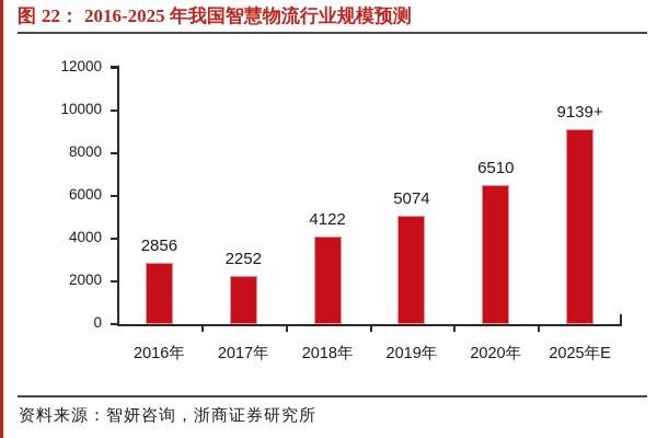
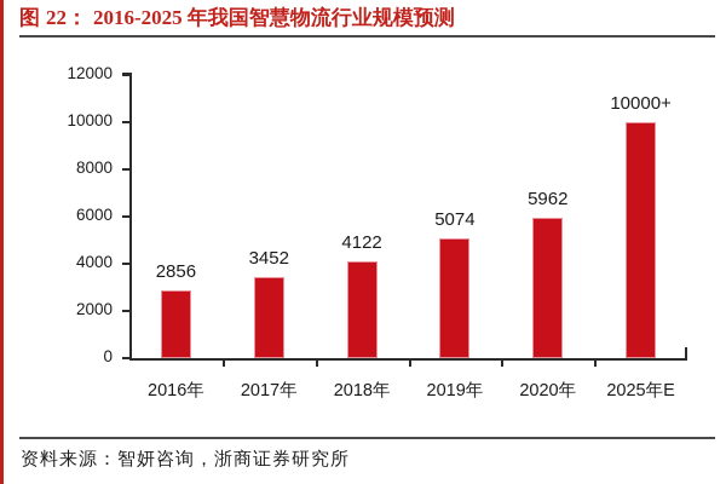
2017年: 2252 -> 3452
2020年: 6510 -> 5962
2025年E: 9139 -> 10000
